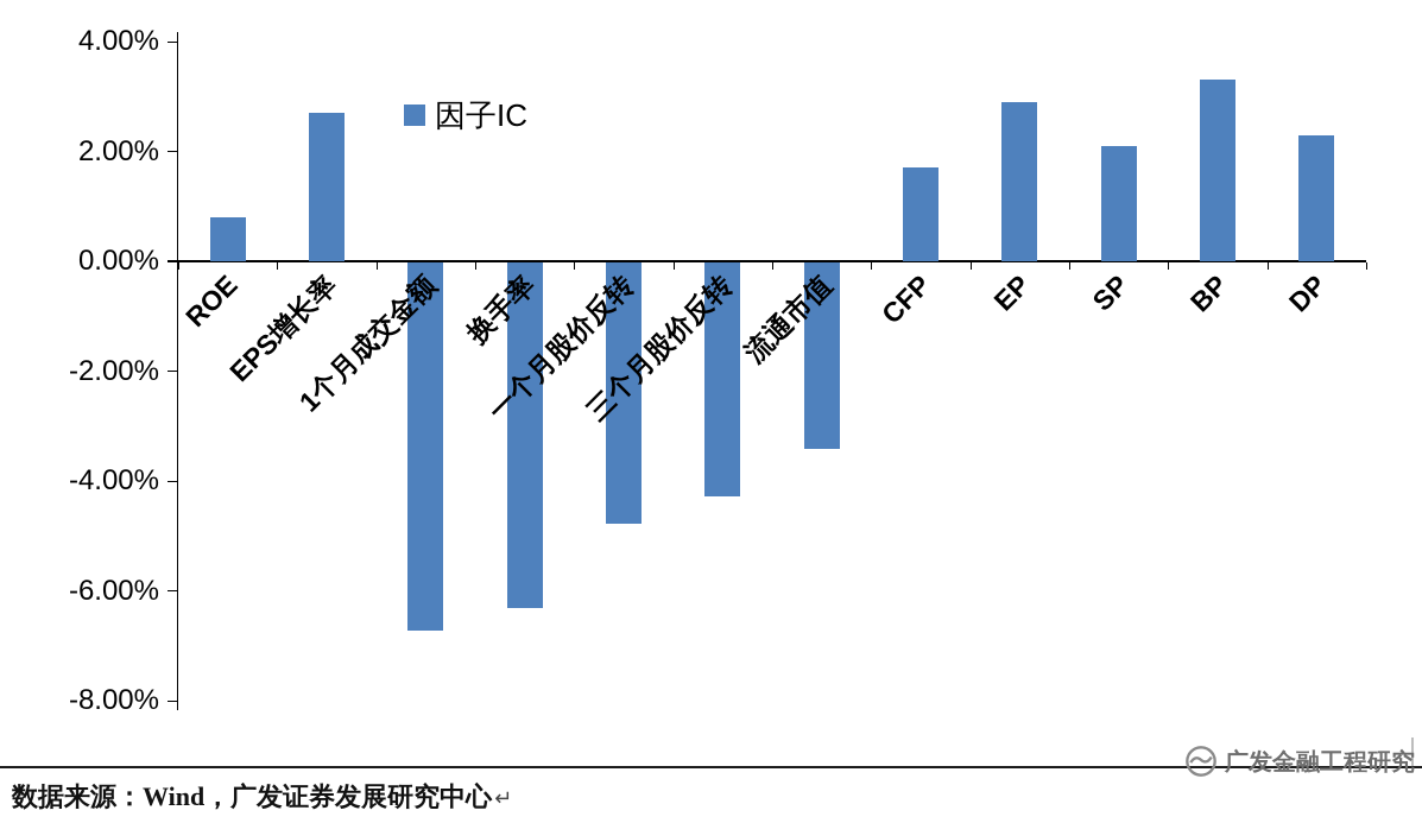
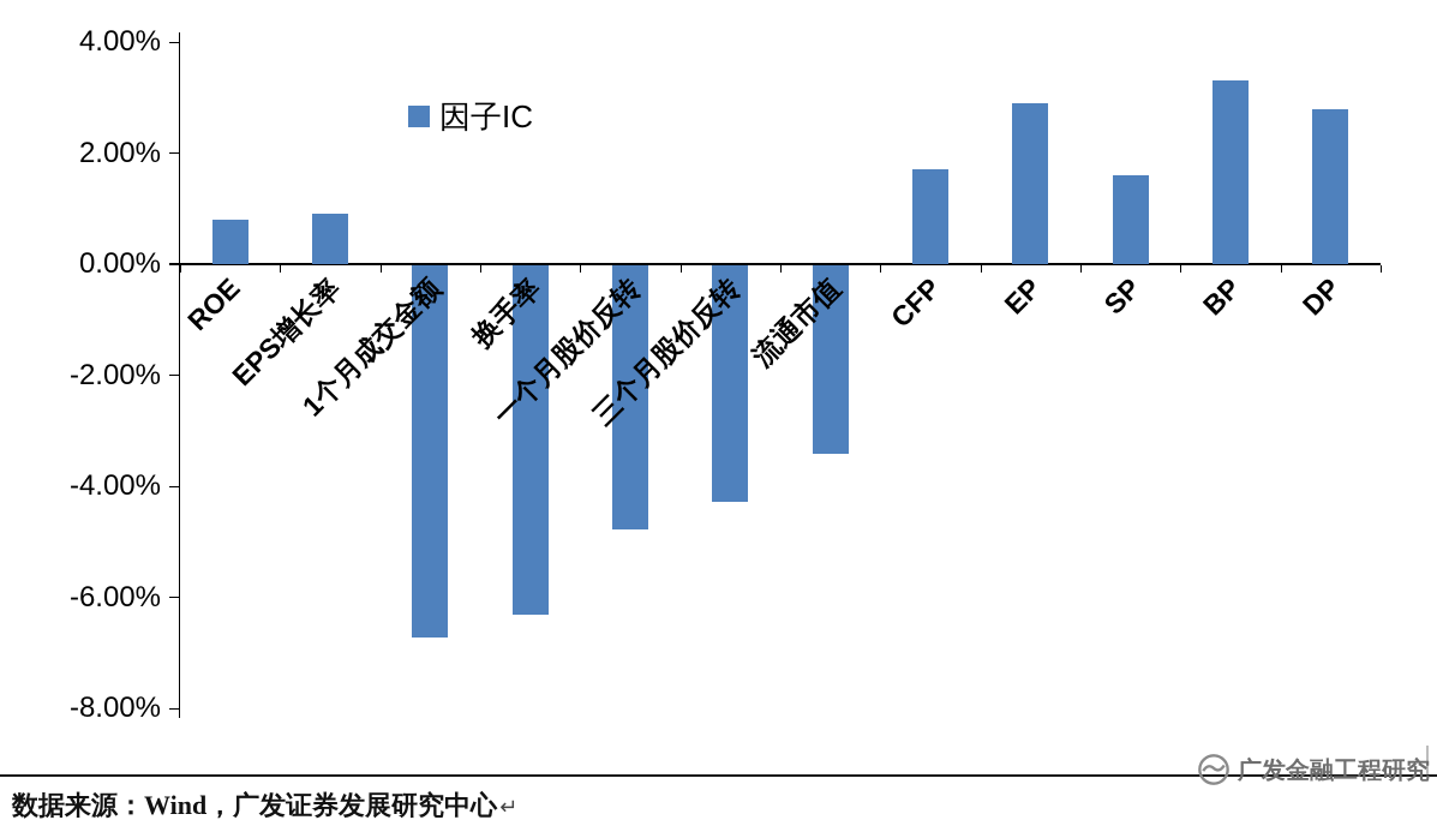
EPS增长率: 2.7% -> 0.9%
SP: 2.1% -> 1.6%
DP: 2.3% -> 2.8%
